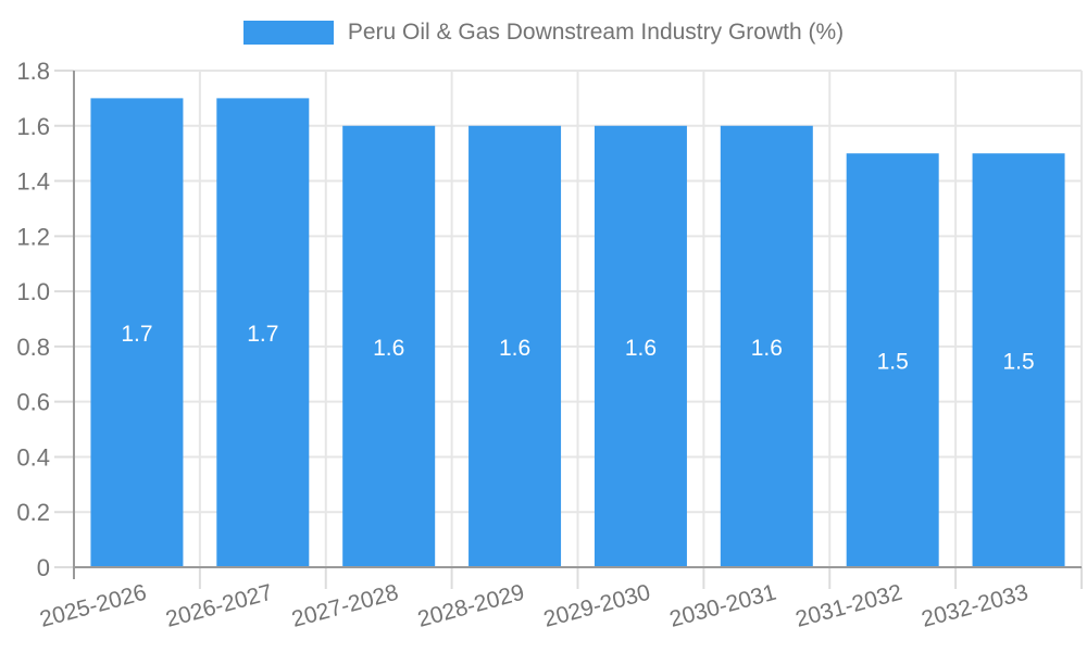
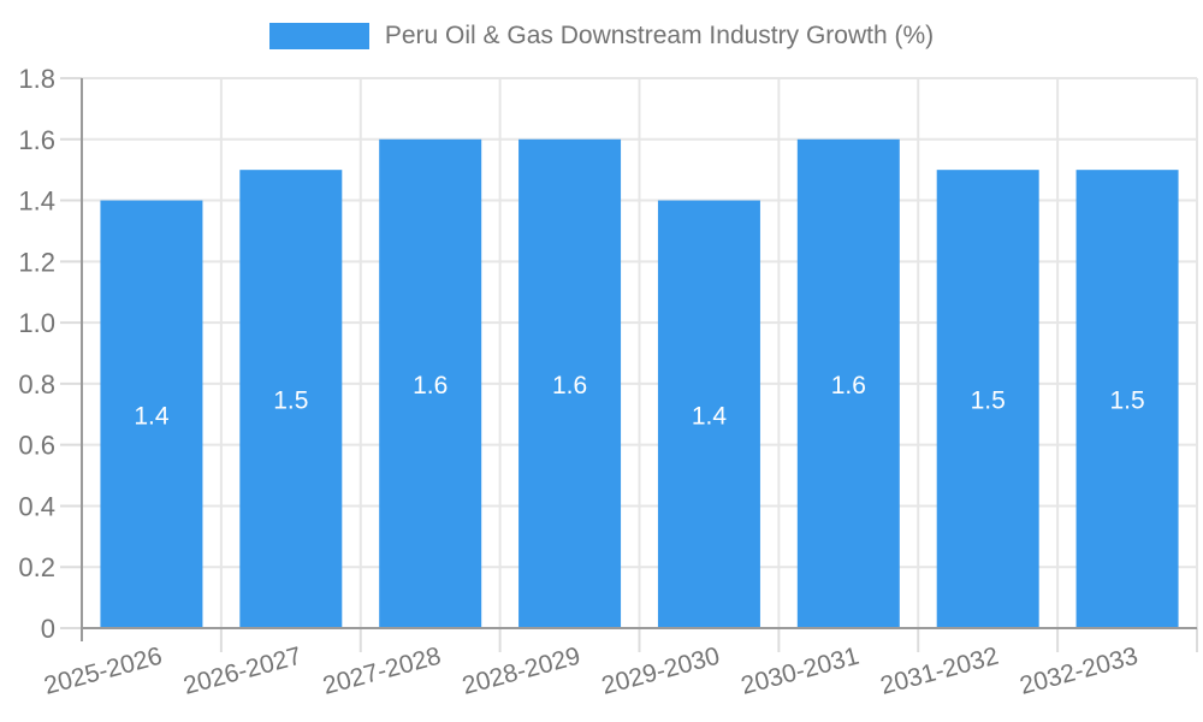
2025-2026: 1.7 -> 1.4
2026-2027: 1.7 -> 1.5
2029-2030: 1.6 -> 1.4
